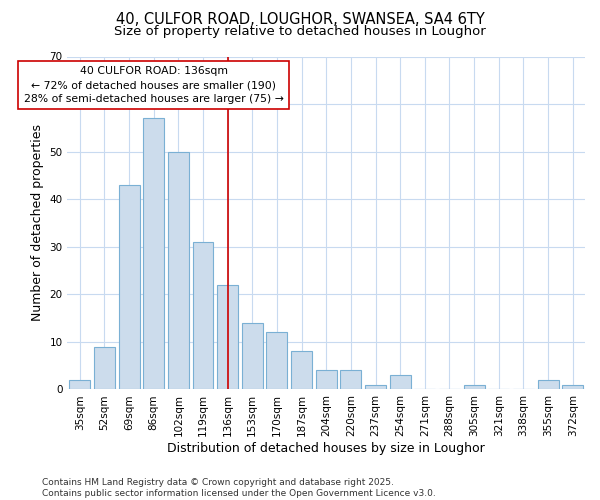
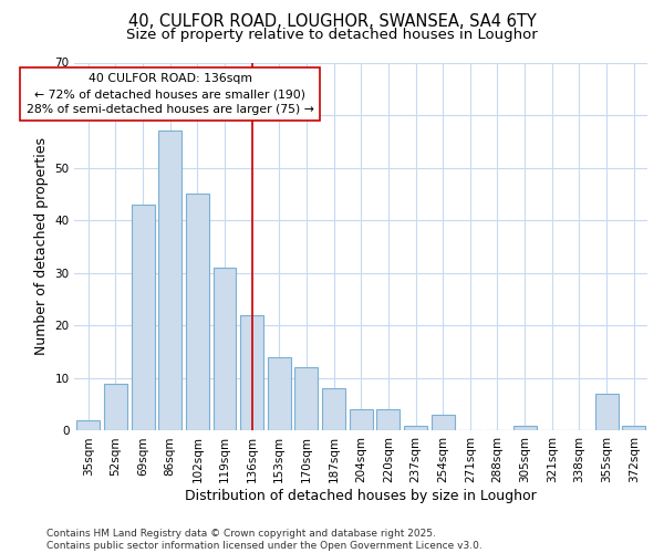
102sqm: 50 -> 45
355sqm: 2 -> 7
